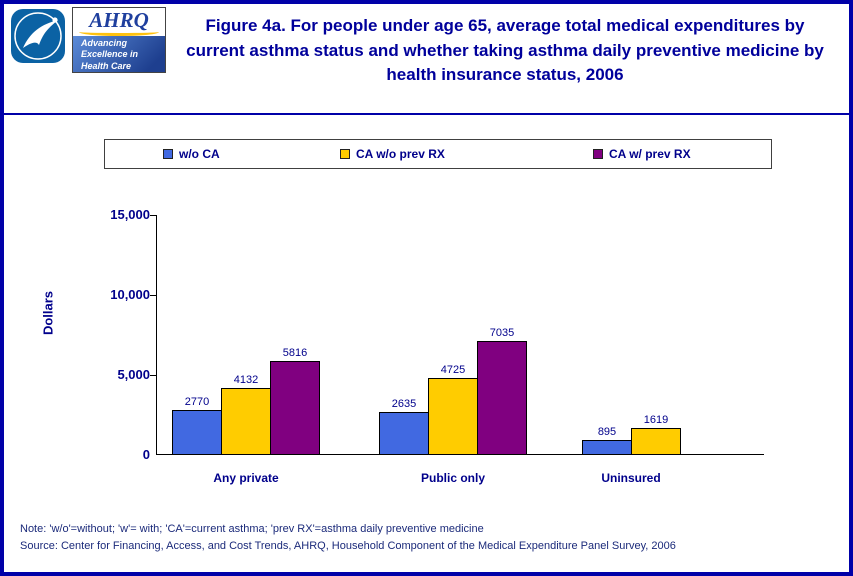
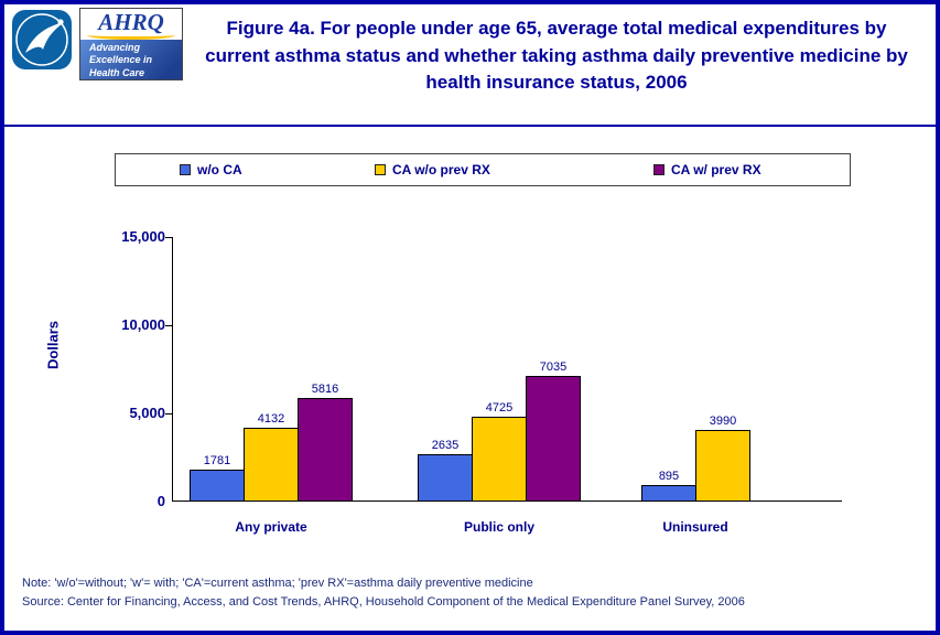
w/o CA/Any private: 2770 -> 1781
CA w/o prev RX/Uninsured: 1619 -> 3990
